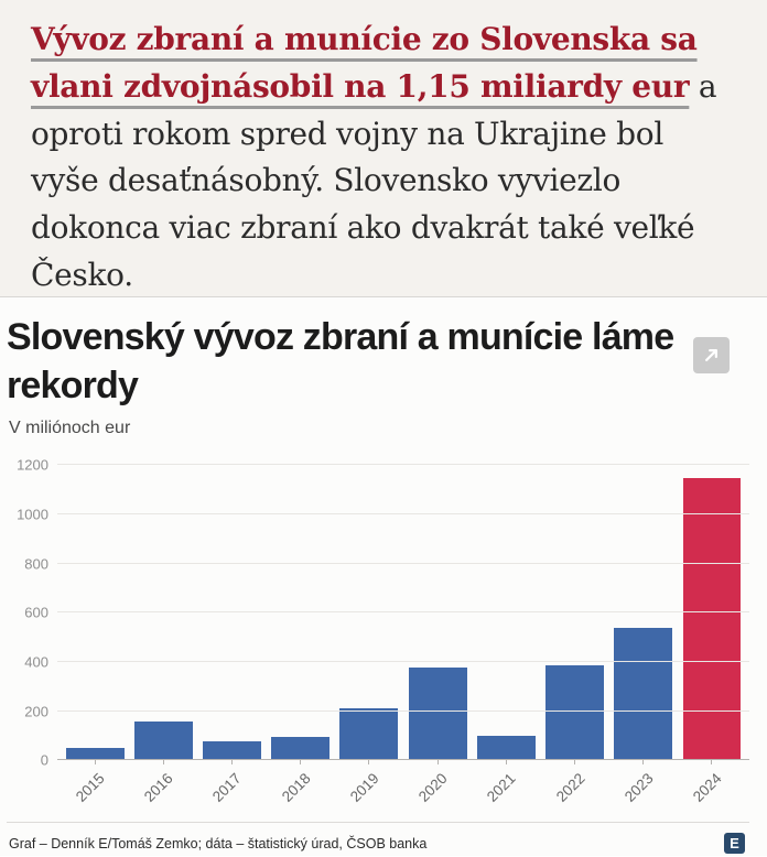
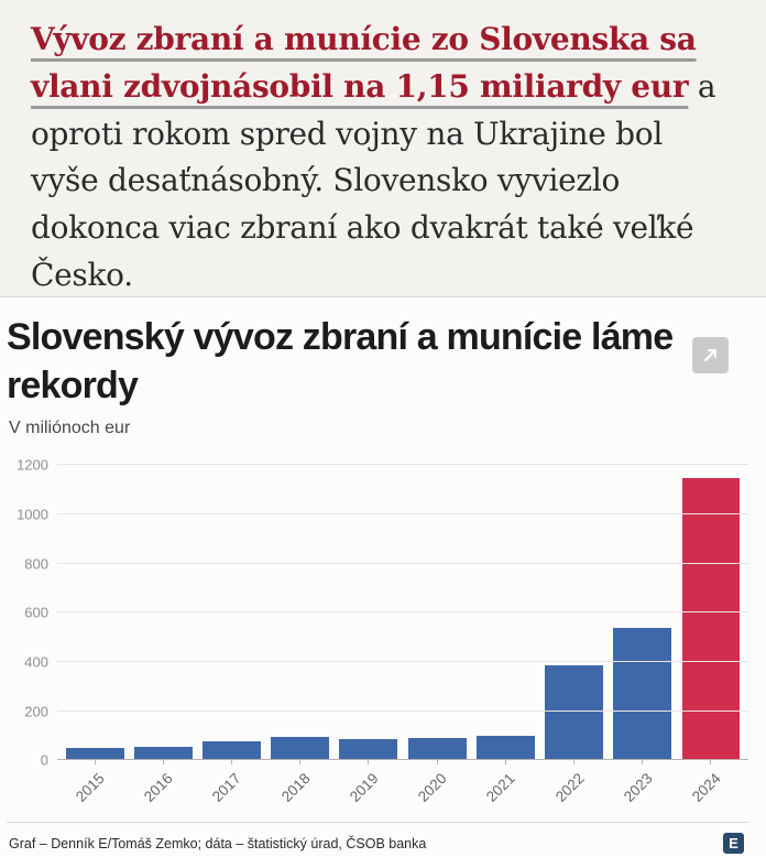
2016: 160 -> 60
2019: 210 -> 90
2020: 380 -> 90
